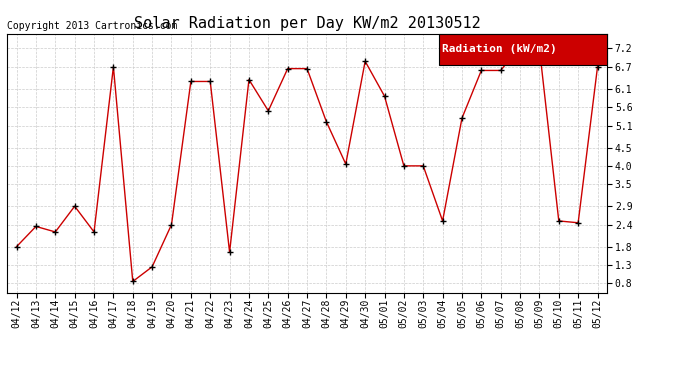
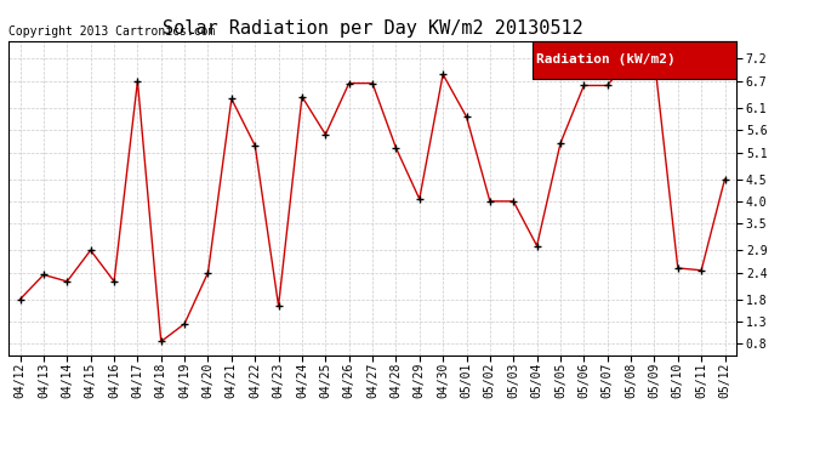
04/22: 6.30 -> 5.25
05/04: 2.50 -> 3.00
05/12: 6.70 -> 4.50
